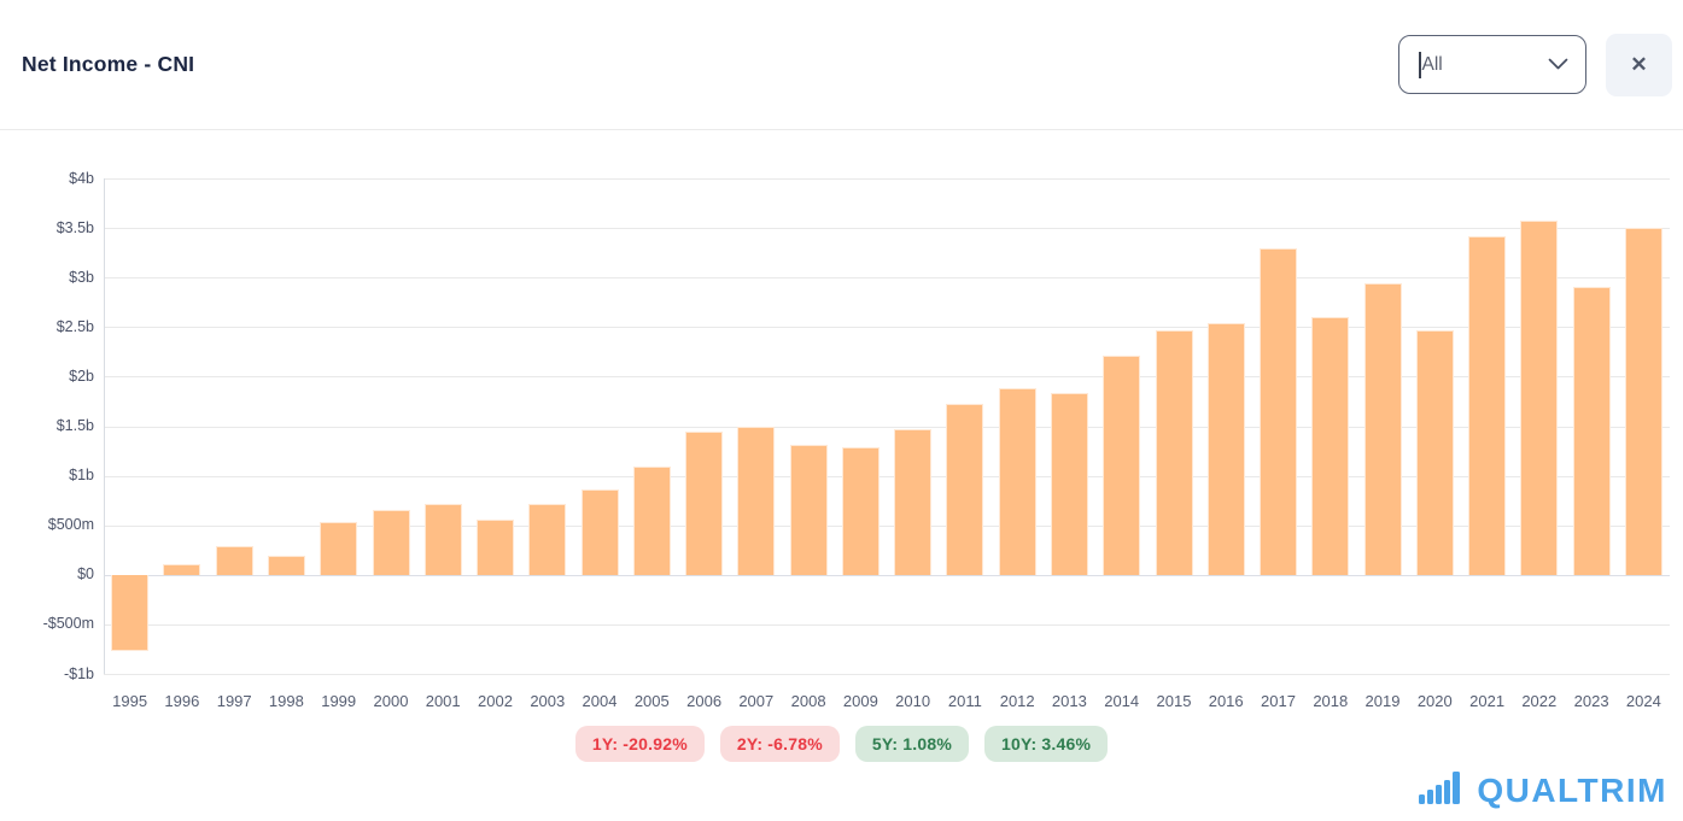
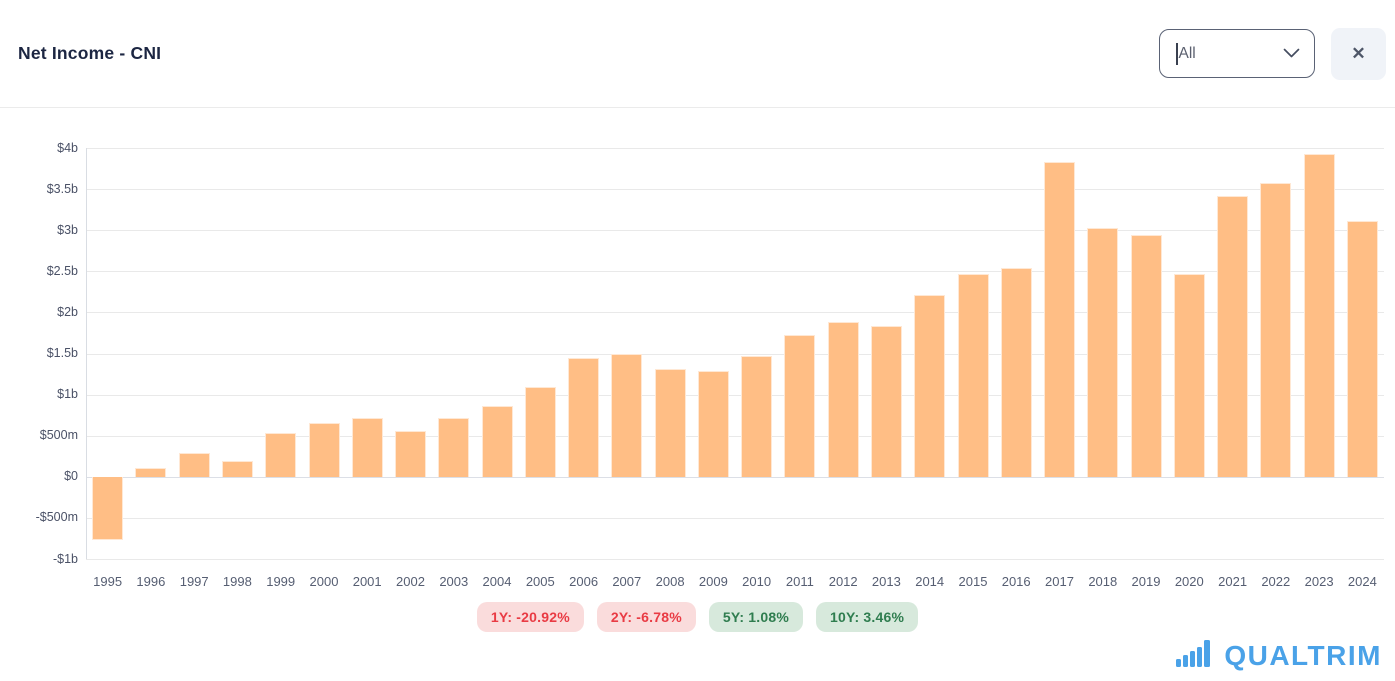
2017: $3,3b -> $3,8b
2018: $2,6b -> $3,0b
2023: $2,9b -> $3,9b
2024: $3,5b -> $3,1b
